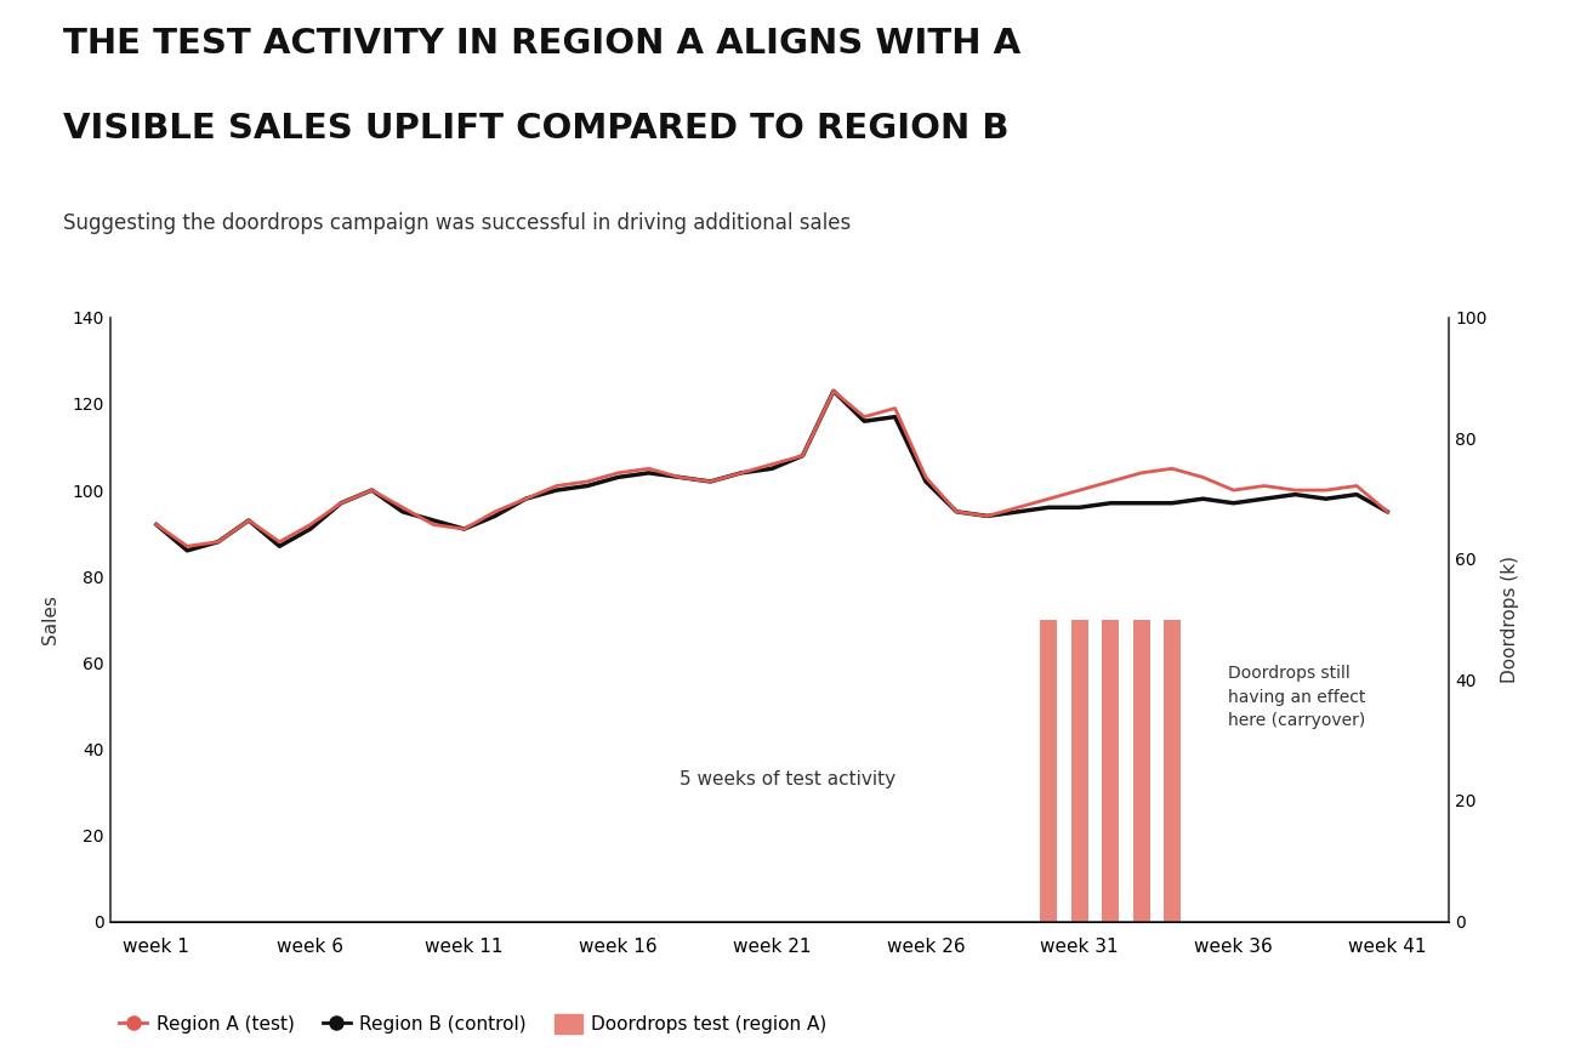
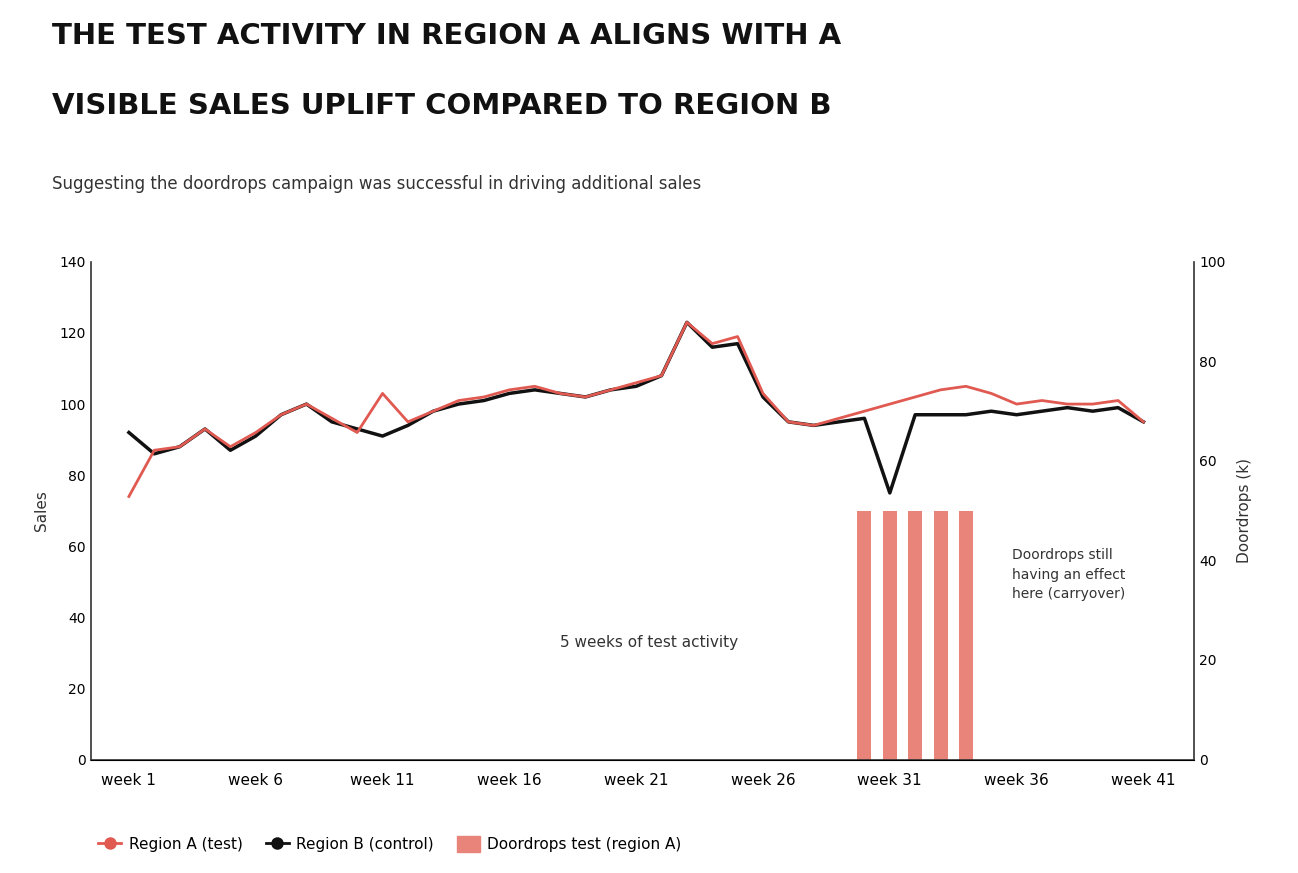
Region A (test)/week 1: 92 -> 74
Region A (test)/week 11: 91 -> 103
Region B (control)/week 31: 96 -> 75
